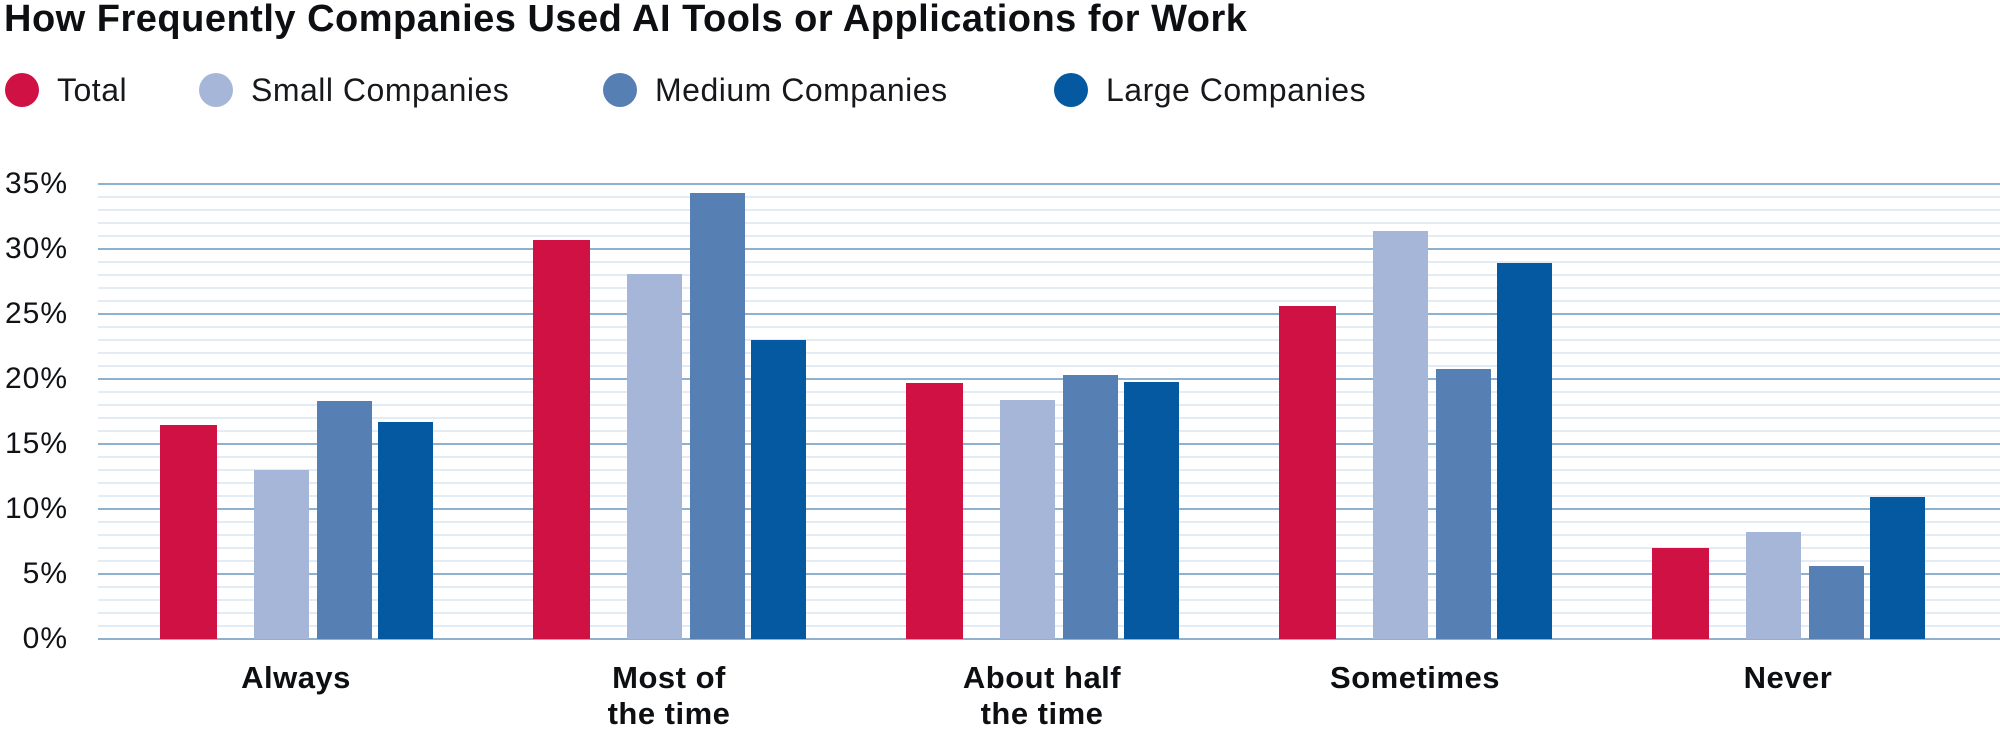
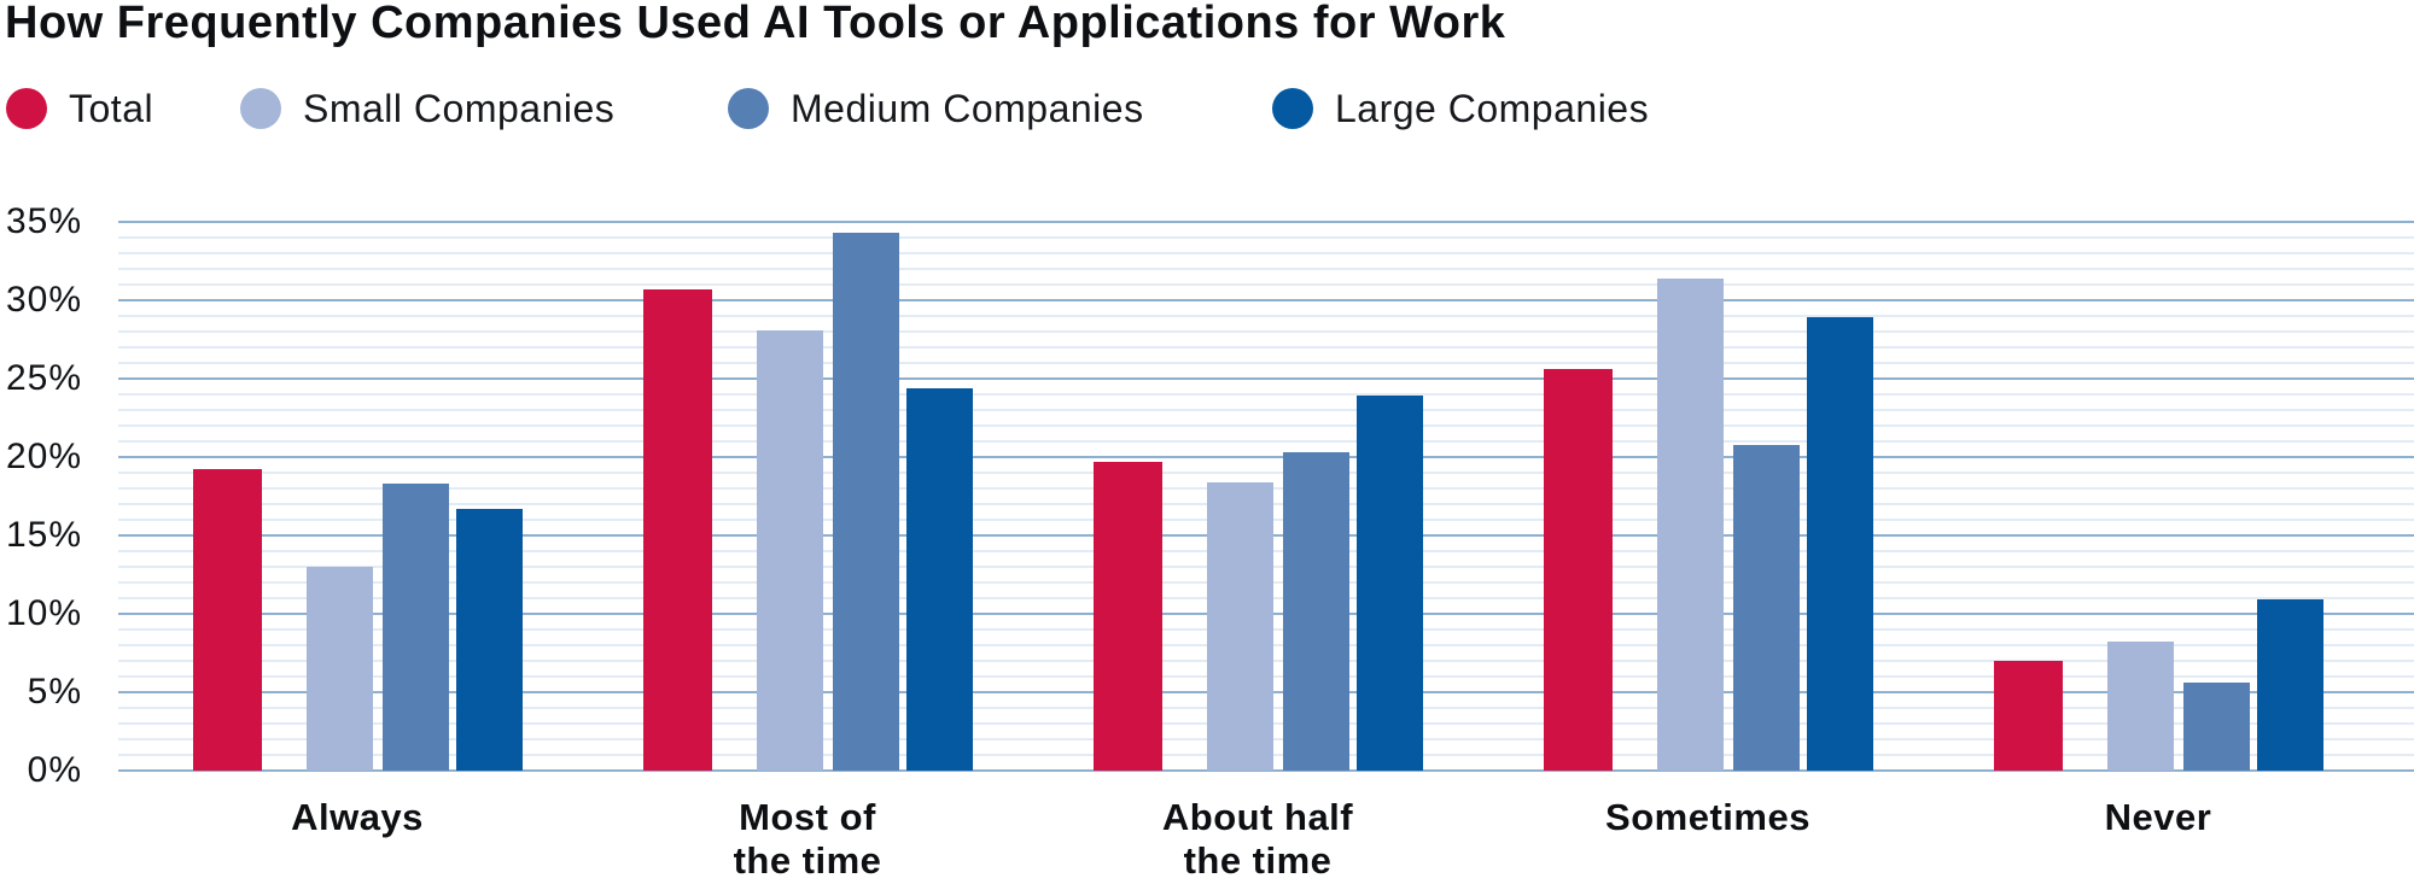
Total/Always: 16.5% -> 19.2%
Large Companies/Most of the time: 23.0% -> 24.4%
Large Companies/About half the time: 19.8% -> 23.9%
